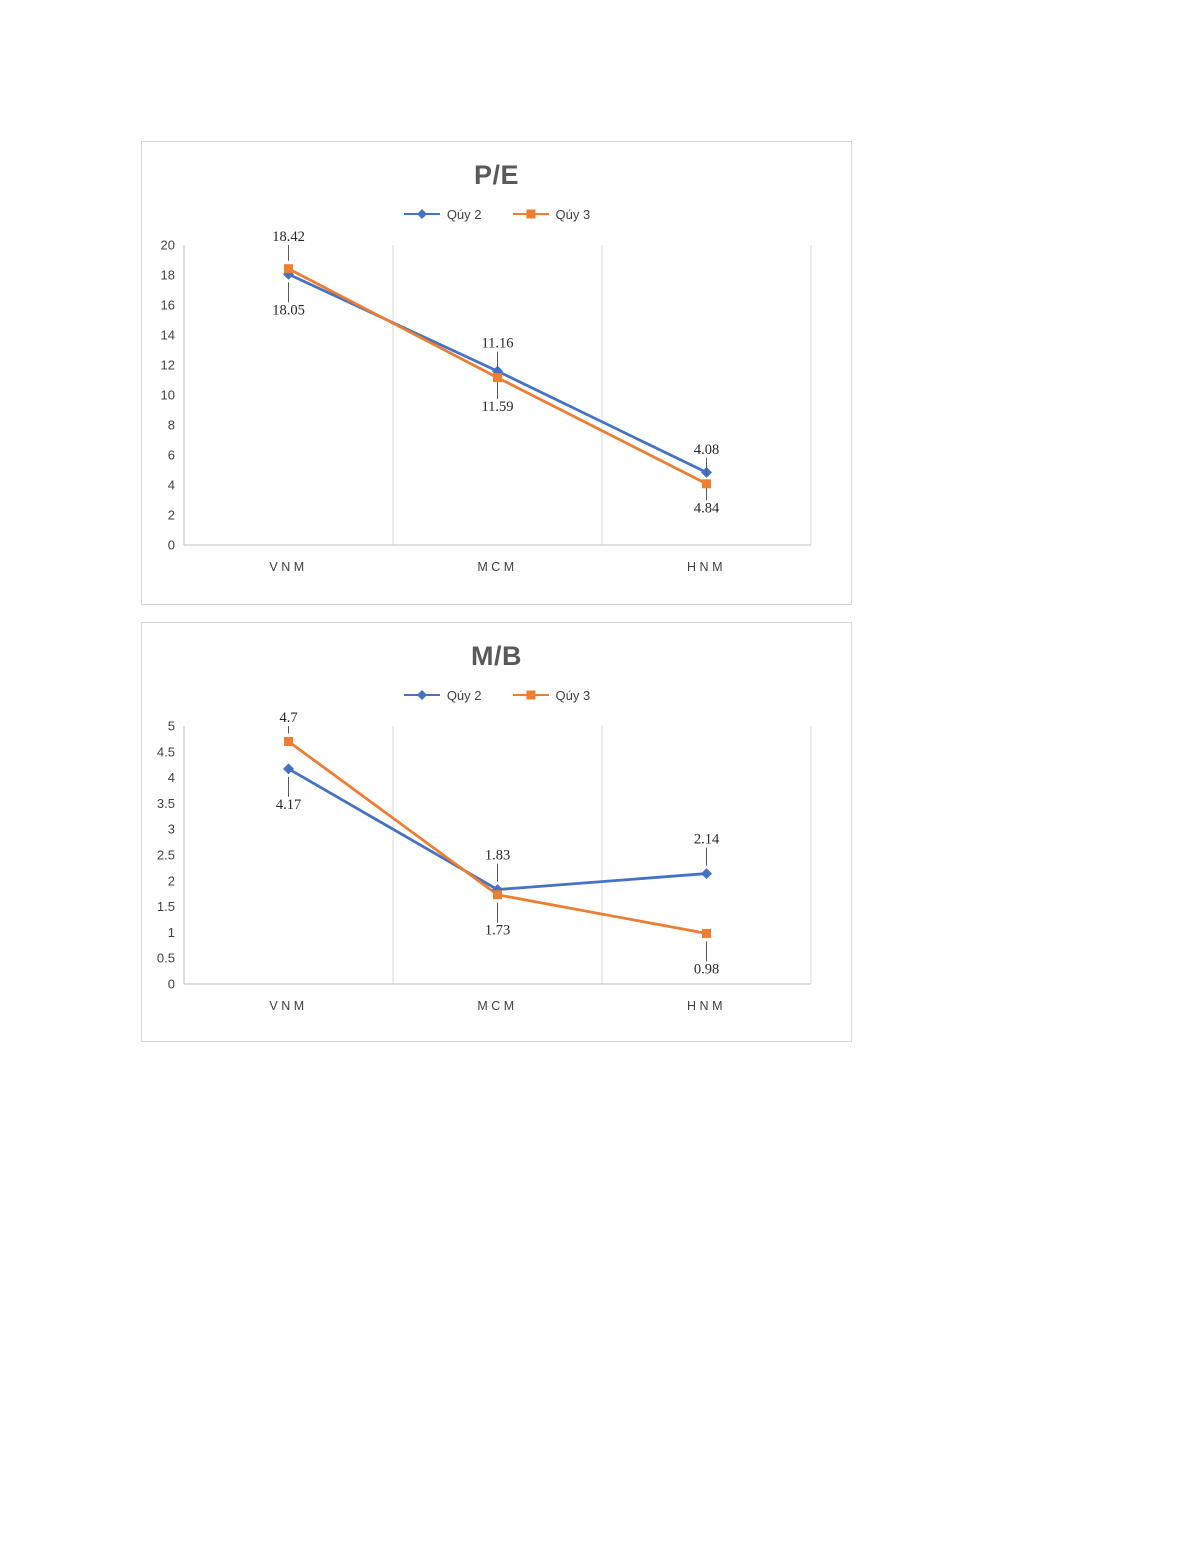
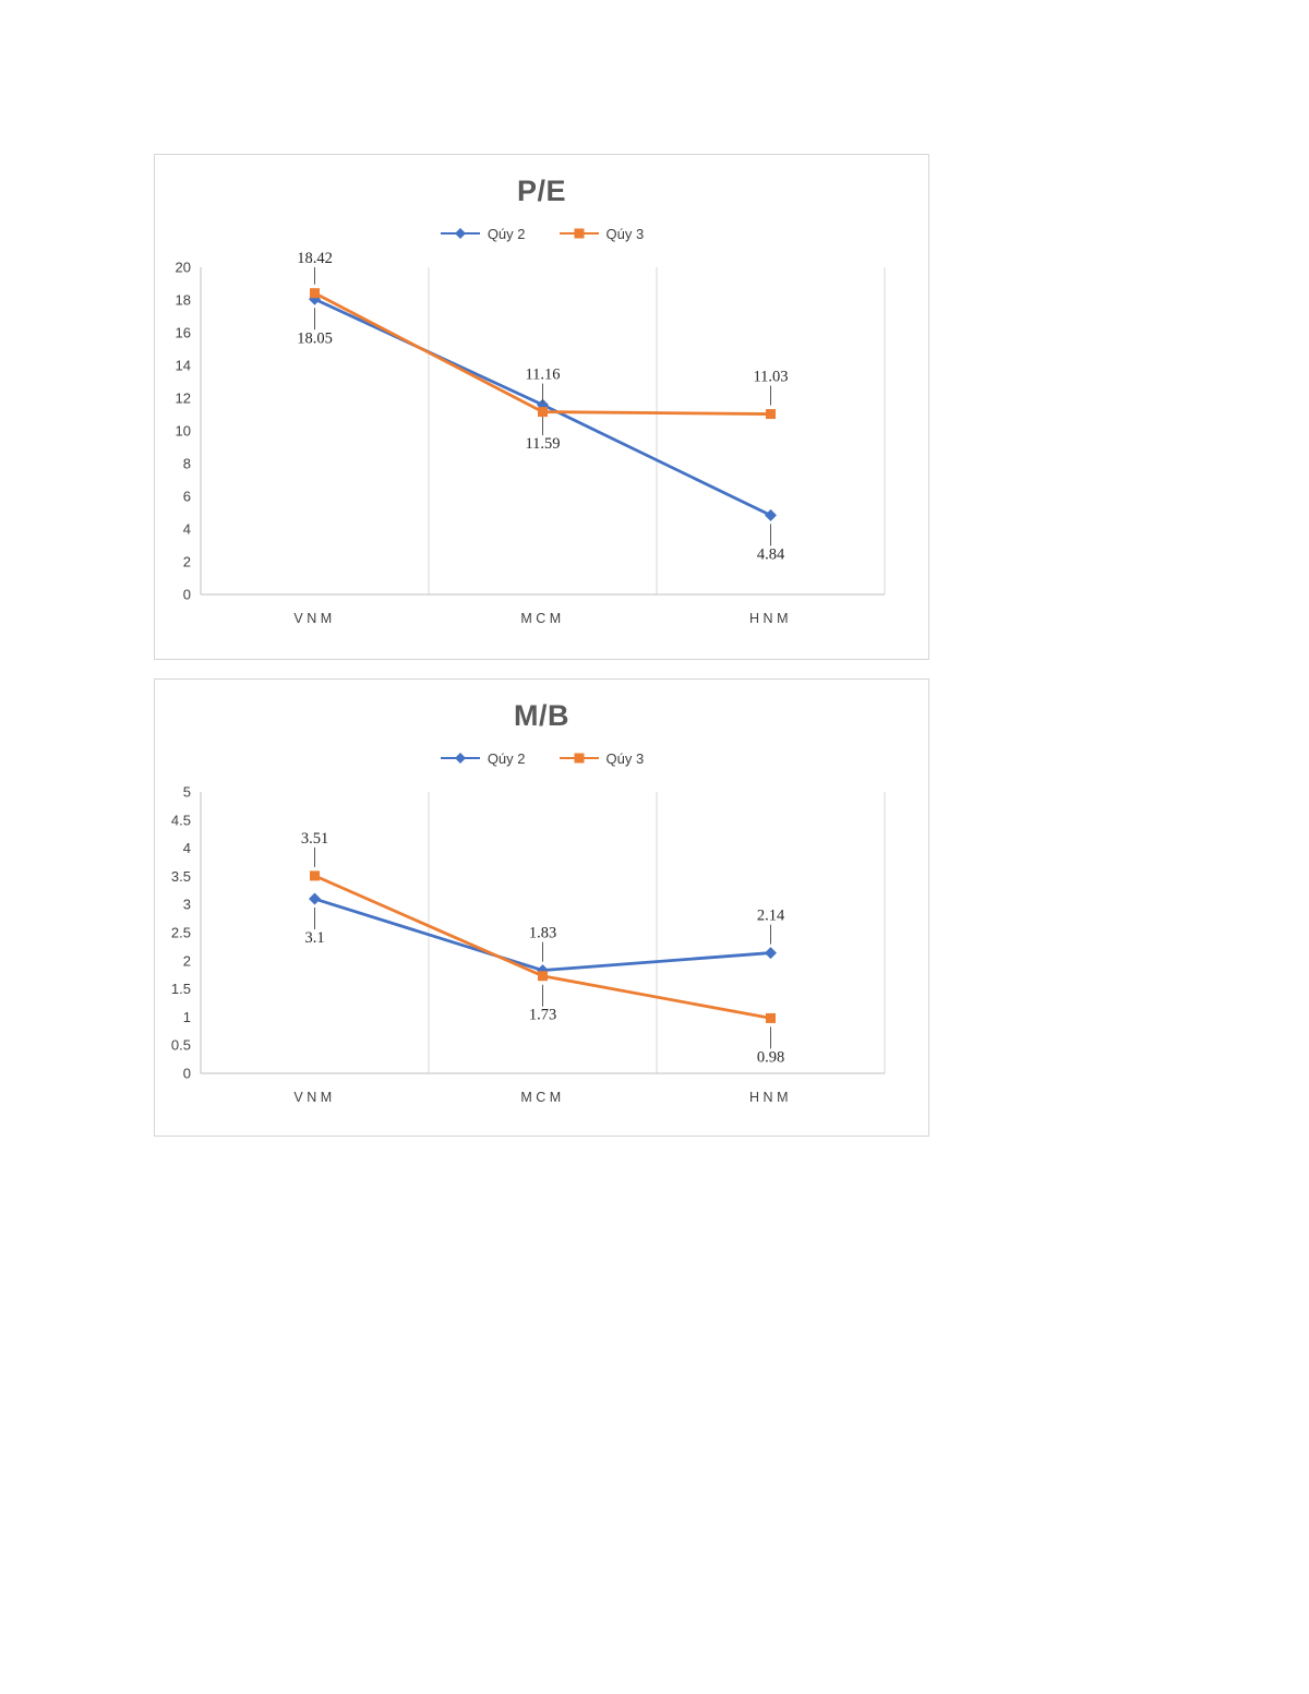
P/E/Qúy 3/HNM: 4.08 -> 11.03
M/B/Qúy 2/VNM: 4.17 -> 3.1
M/B/Qúy 3/VNM: 4.7 -> 3.51
